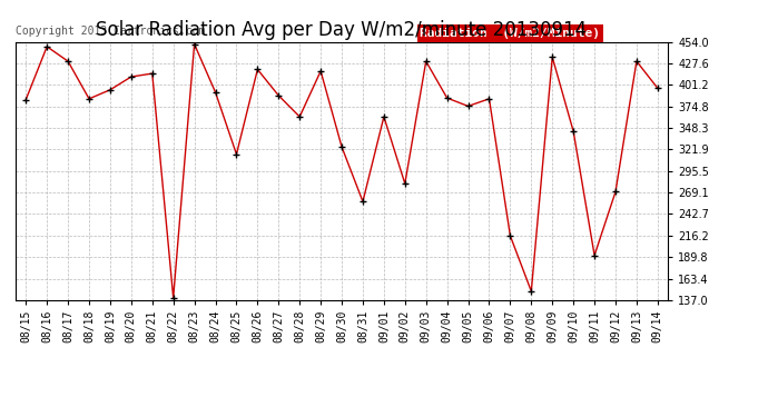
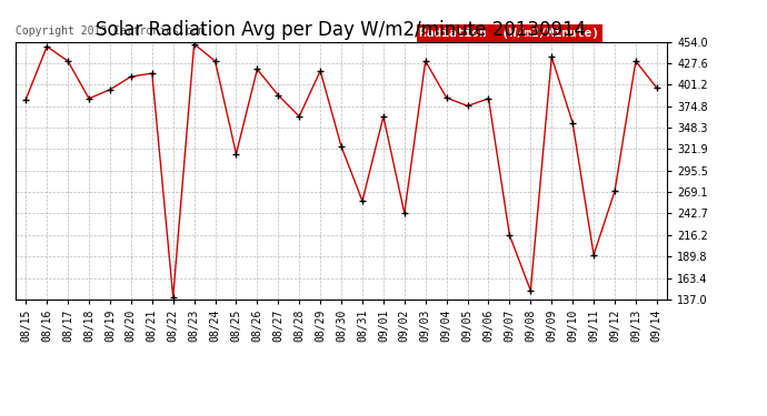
08/24: 392 -> 430
09/02: 280 -> 243
09/10: 344 -> 354
